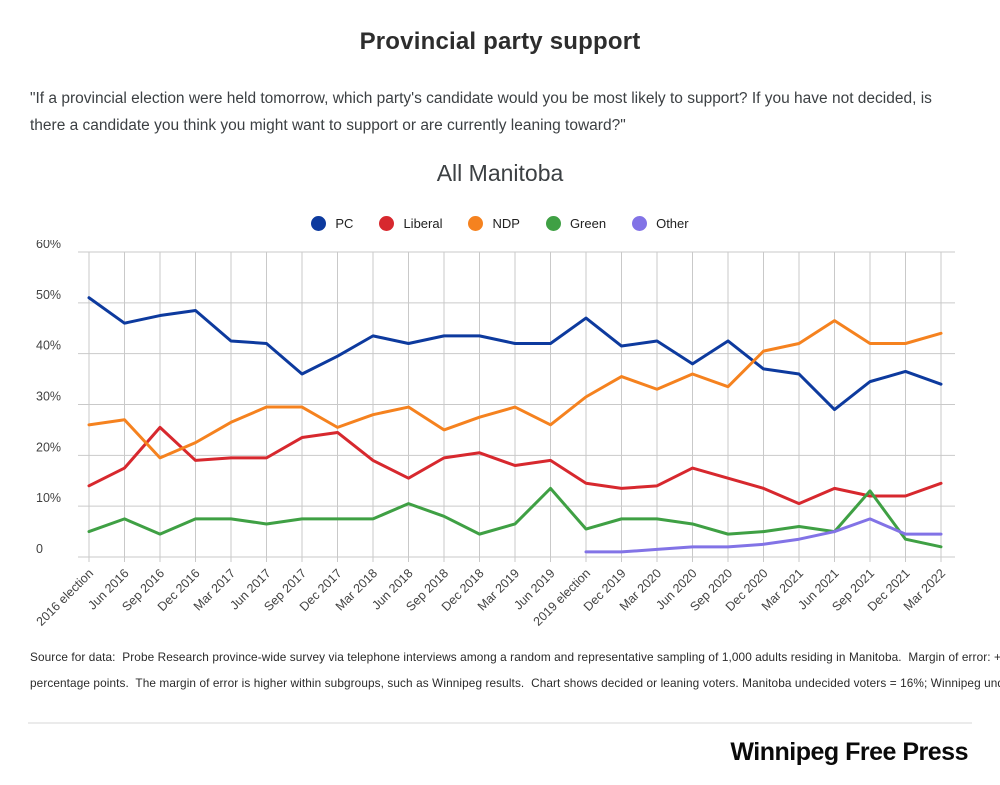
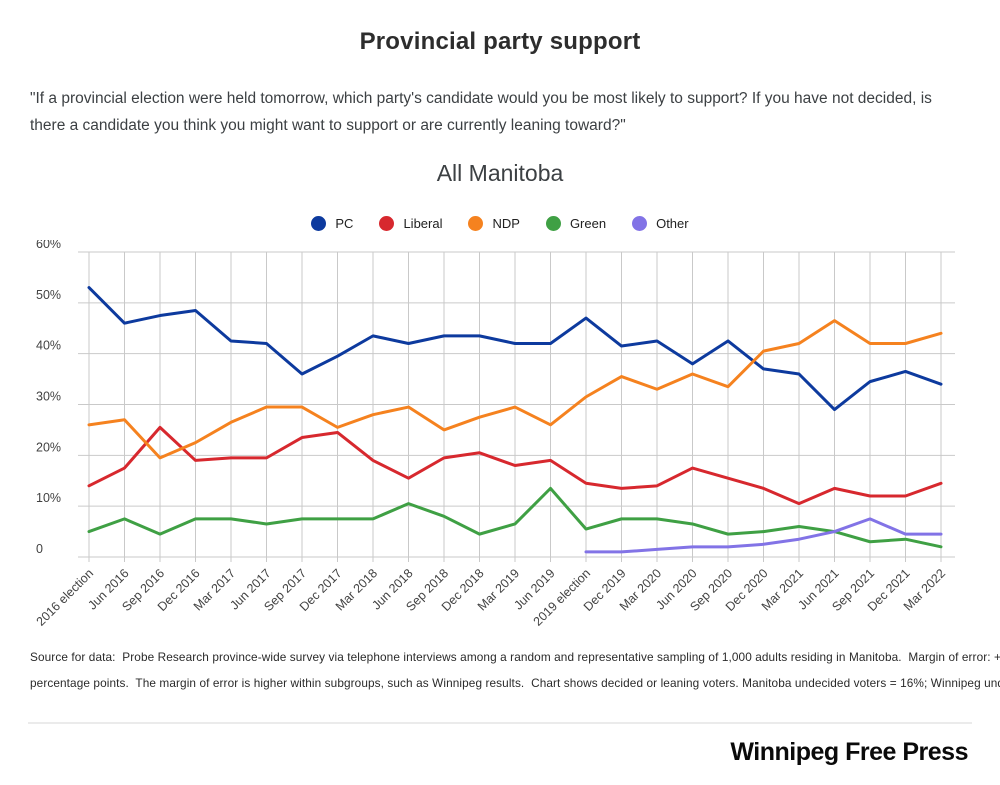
PC/2016 election: 51% -> 53%
Green/Sep 2021: 13% -> 3%
